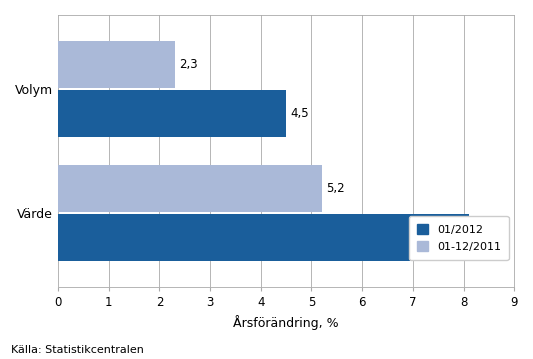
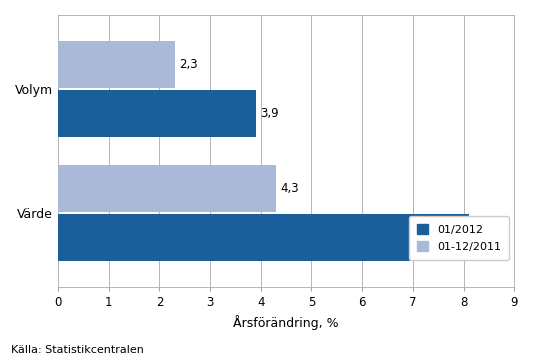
01/2012/Volym: 4,5 -> 3,9
01-12/2011/Värde: 5,2 -> 4,3
